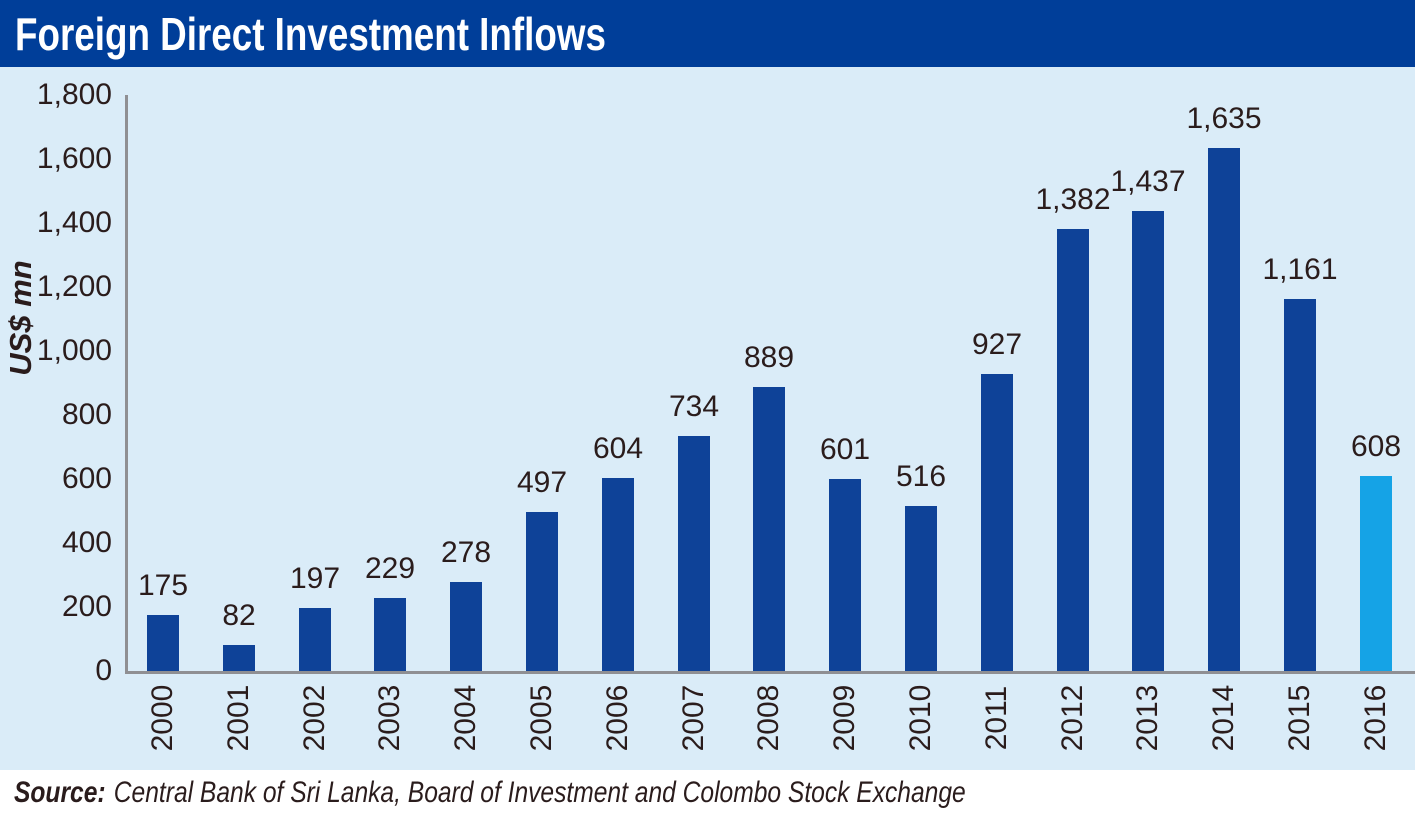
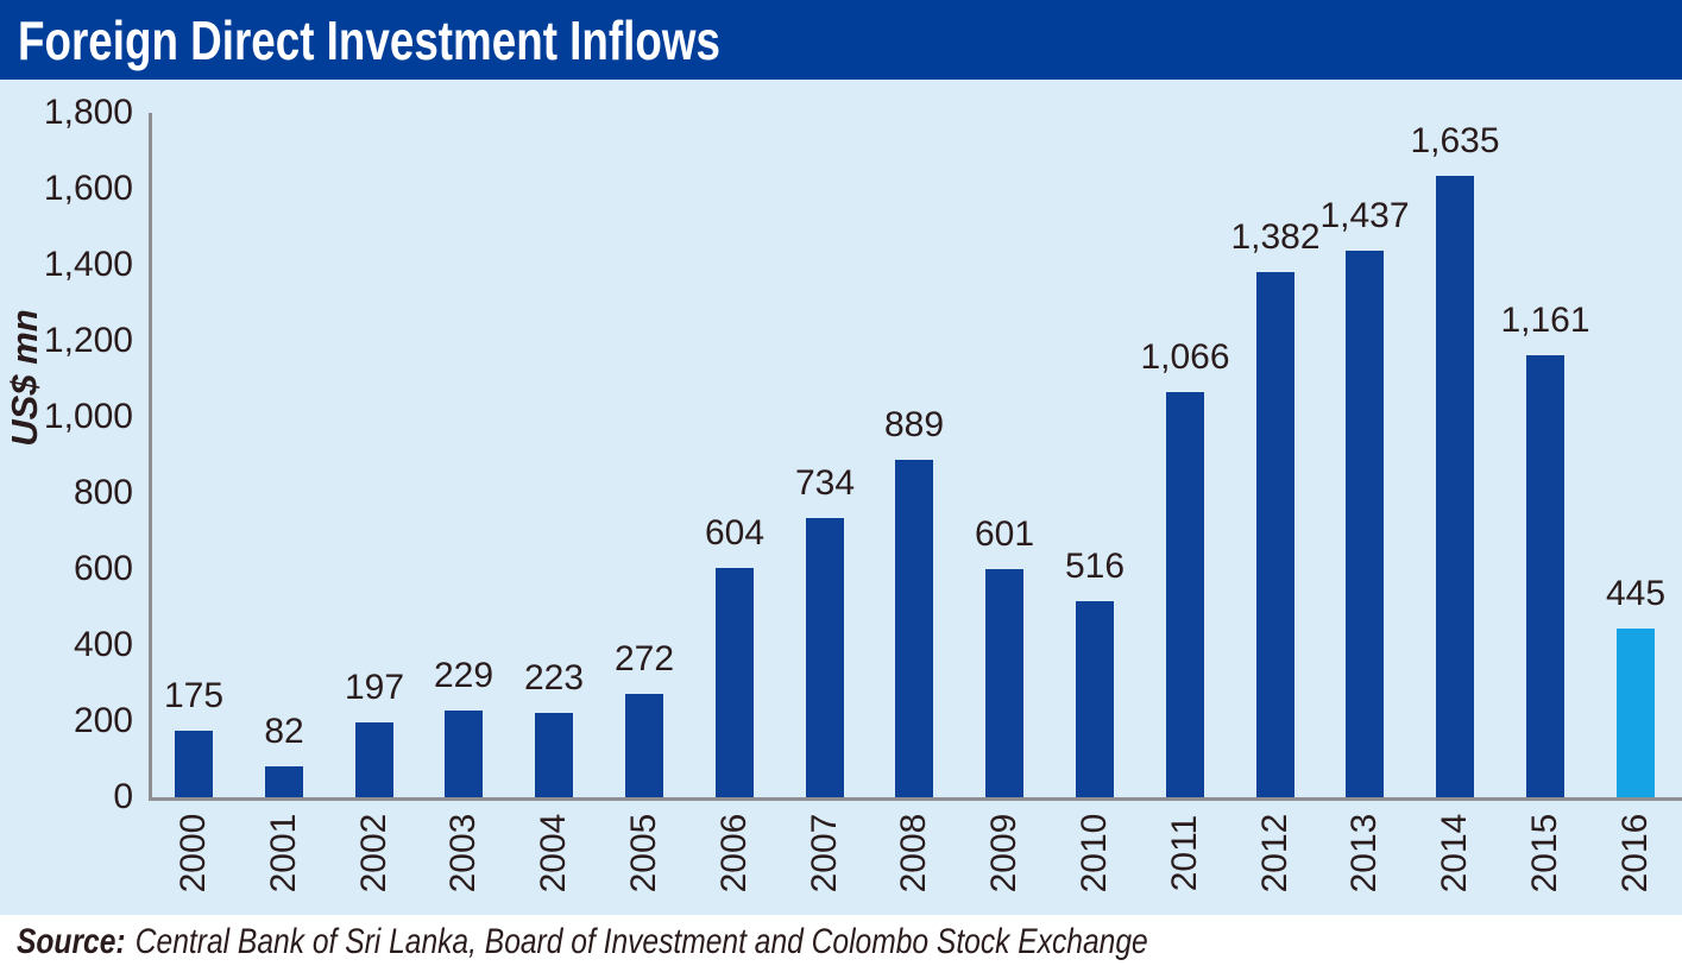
2004: 278 -> 223
2005: 497 -> 272
2011: 927 -> 1,066
2016: 608 -> 445
